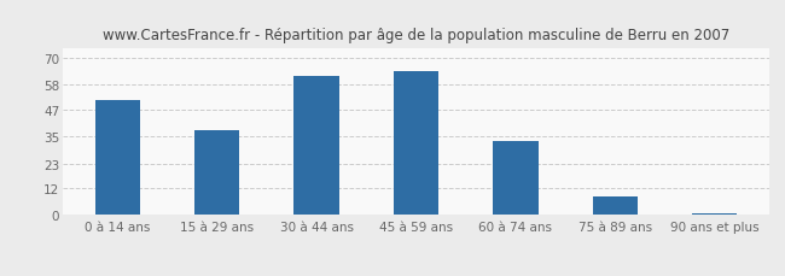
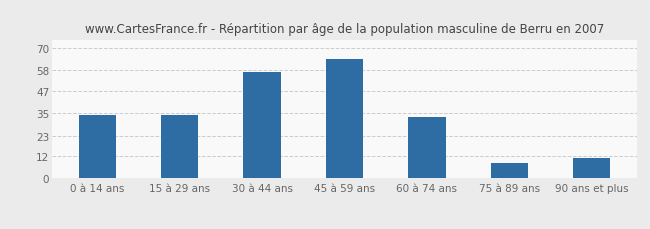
0 à 14 ans: 51 -> 34
15 à 29 ans: 38 -> 34
30 à 44 ans: 62 -> 57
90 ans et plus: 1 -> 11
